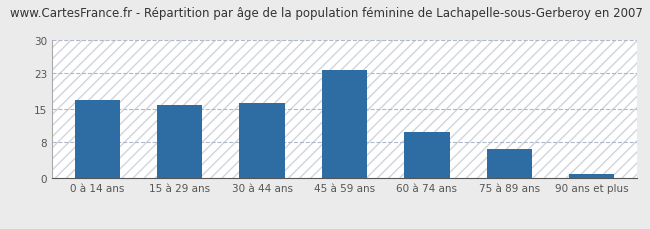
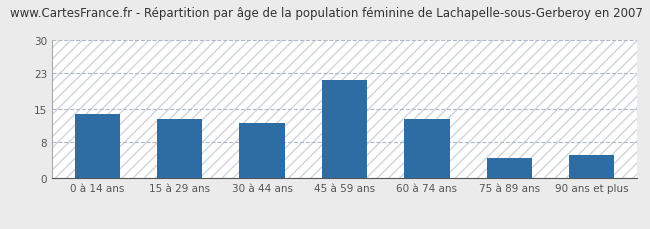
0 à 14 ans: 17.0 -> 14.0
15 à 29 ans: 16.0 -> 13.0
30 à 44 ans: 16.5 -> 12.0
45 à 59 ans: 23.5 -> 21.5
60 à 74 ans: 10.0 -> 13.0
75 à 89 ans: 6.5 -> 4.5
90 ans et plus: 1.0 -> 5.0
